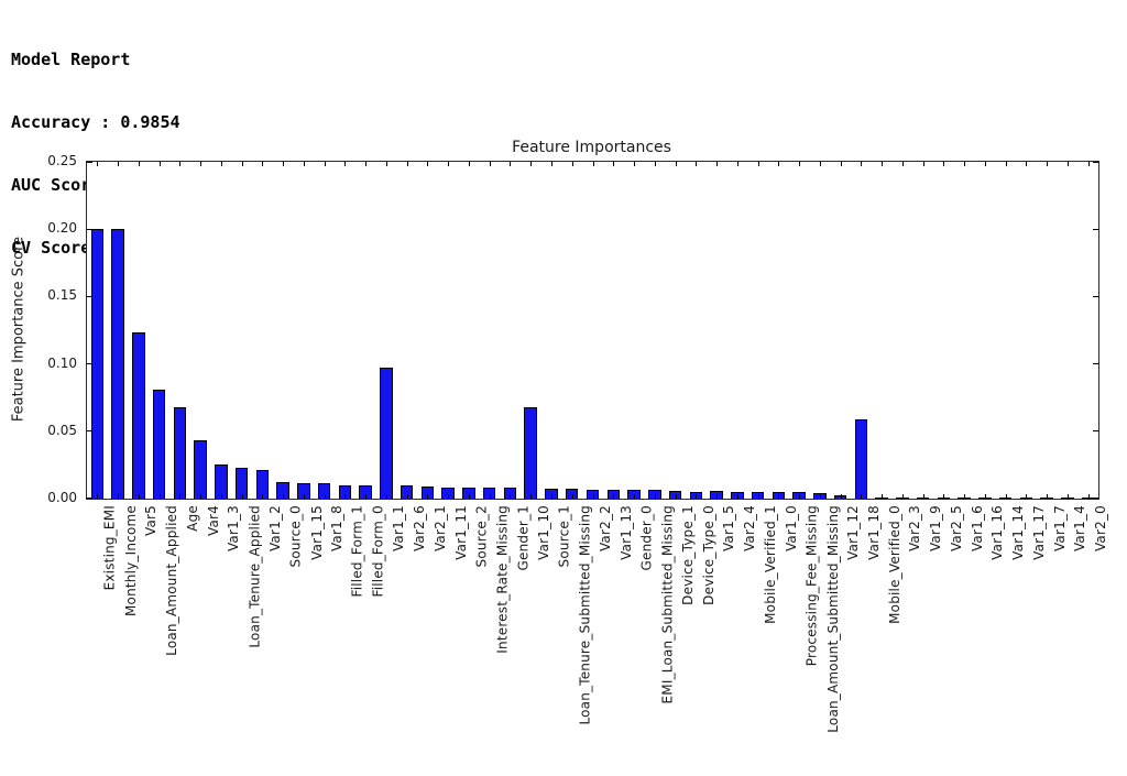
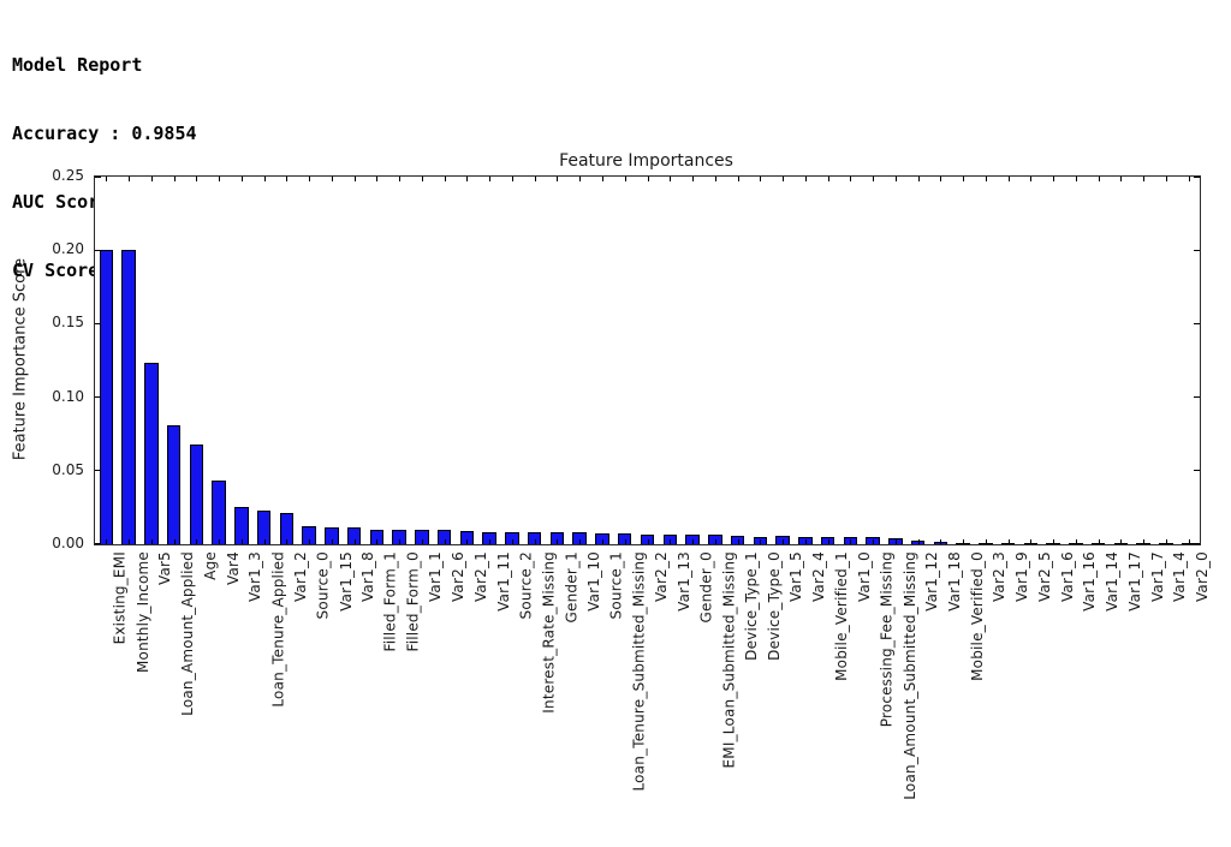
Var1_1: 0.097 -> 0.009
Var1_10: 0.068 -> 0.008
Var1_18: 0.059 -> 0.001
